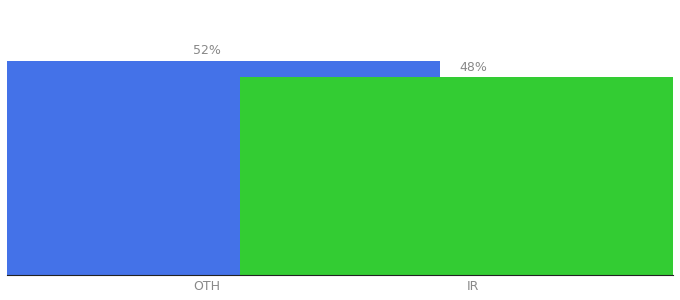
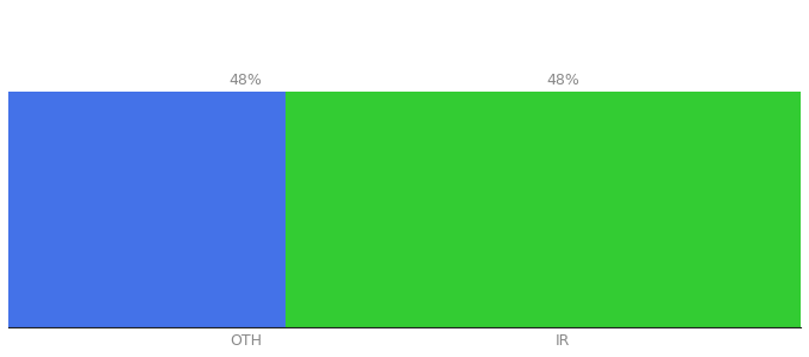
OTH: 52% -> 48%
